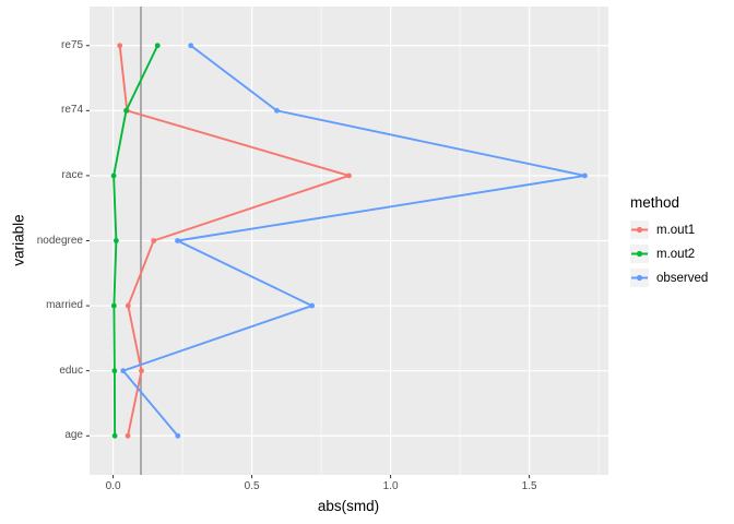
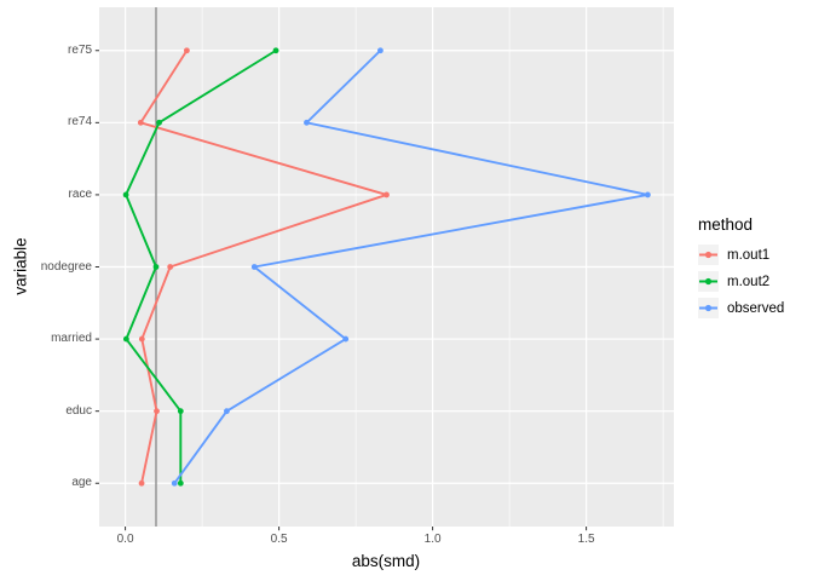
m.out1/re75: 0.02 -> 0.20
m.out2/re75: 0.16 -> 0.49
observed/re75: 0.28 -> 0.83
m.out2/re74: 0.05 -> 0.11
m.out2/nodegree: 0.01 -> 0.10
observed/nodegree: 0.23 -> 0.42
m.out2/educ: 0.01 -> 0.18
observed/educ: 0.04 -> 0.33
m.out2/age: 0.01 -> 0.18
observed/age: 0.23 -> 0.16
